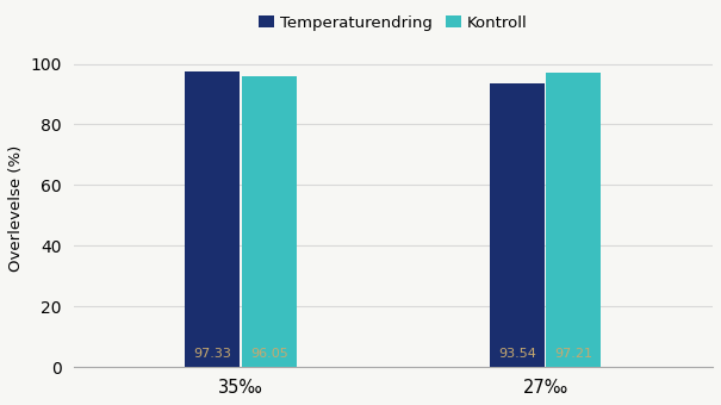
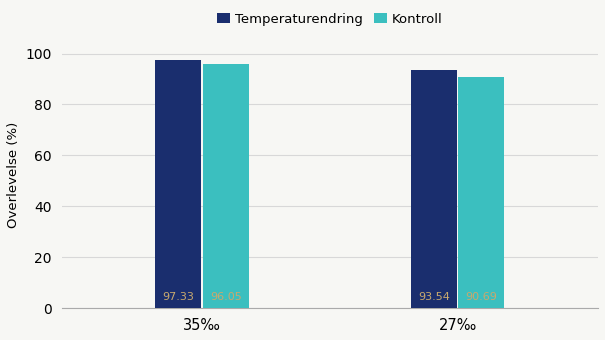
Kontroll/27‰: 97.21 -> 90.69
